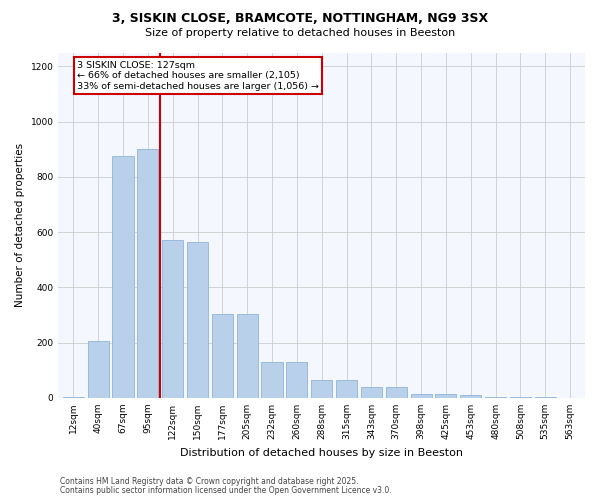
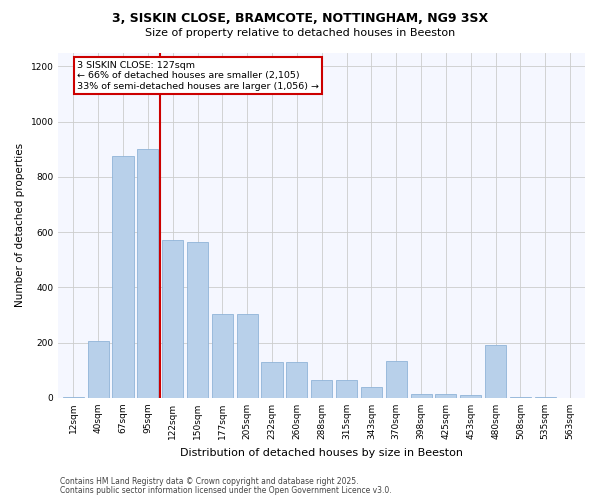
370sqm: 40 -> 135
480sqm: 5 -> 190
